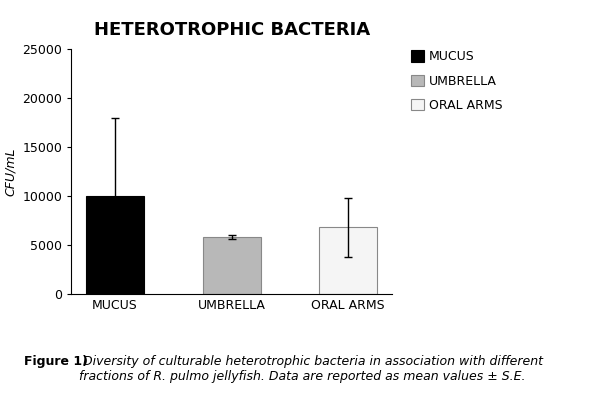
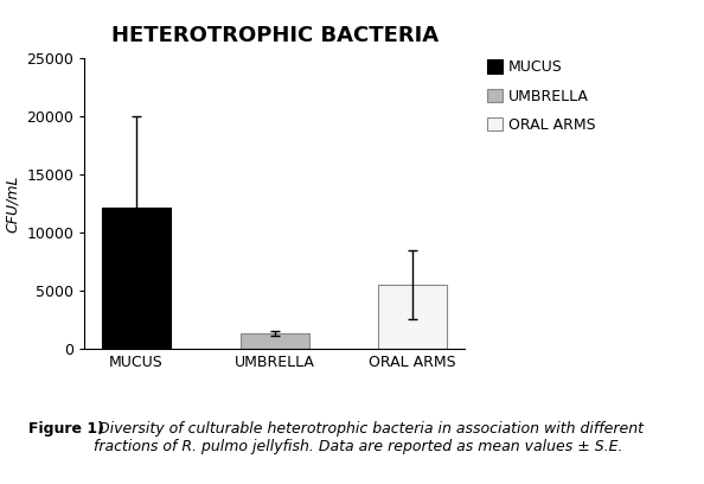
MUCUS: 10000 -> 12100
UMBRELLA: 5800 -> 1300
ORAL ARMS: 6800 -> 5500
